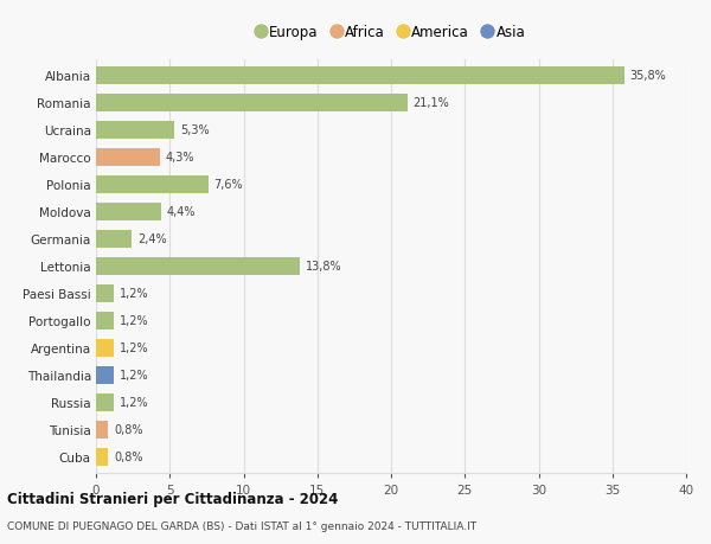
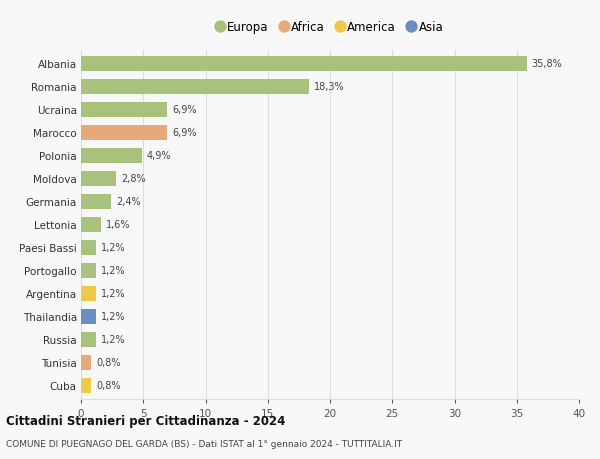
Romania: 21,1% -> 18,3%
Ucraina: 5,3% -> 6,9%
Marocco: 4,3% -> 6,9%
Polonia: 7,6% -> 4,9%
Moldova: 4,4% -> 2,8%
Lettonia: 13,8% -> 1,6%
